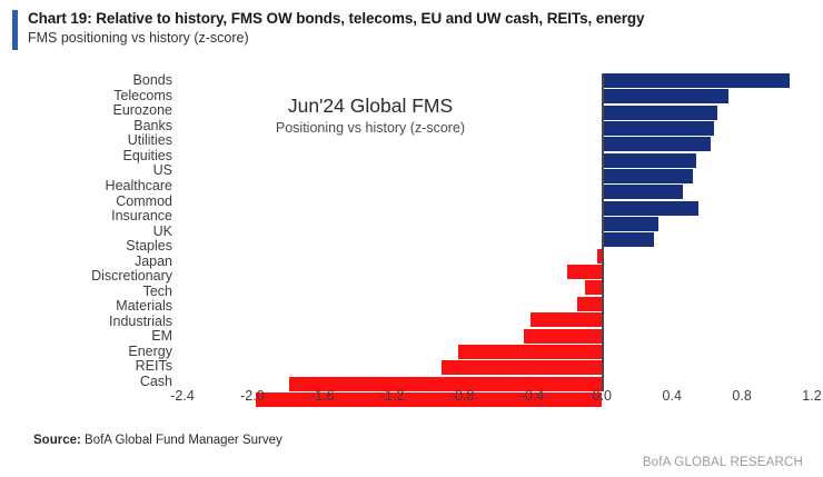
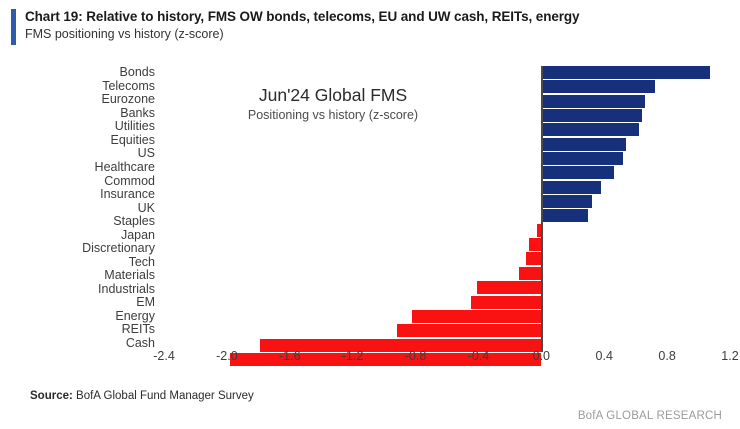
Commod: 0.55 -> 0.38
Japan: -0.20 -> -0.08
